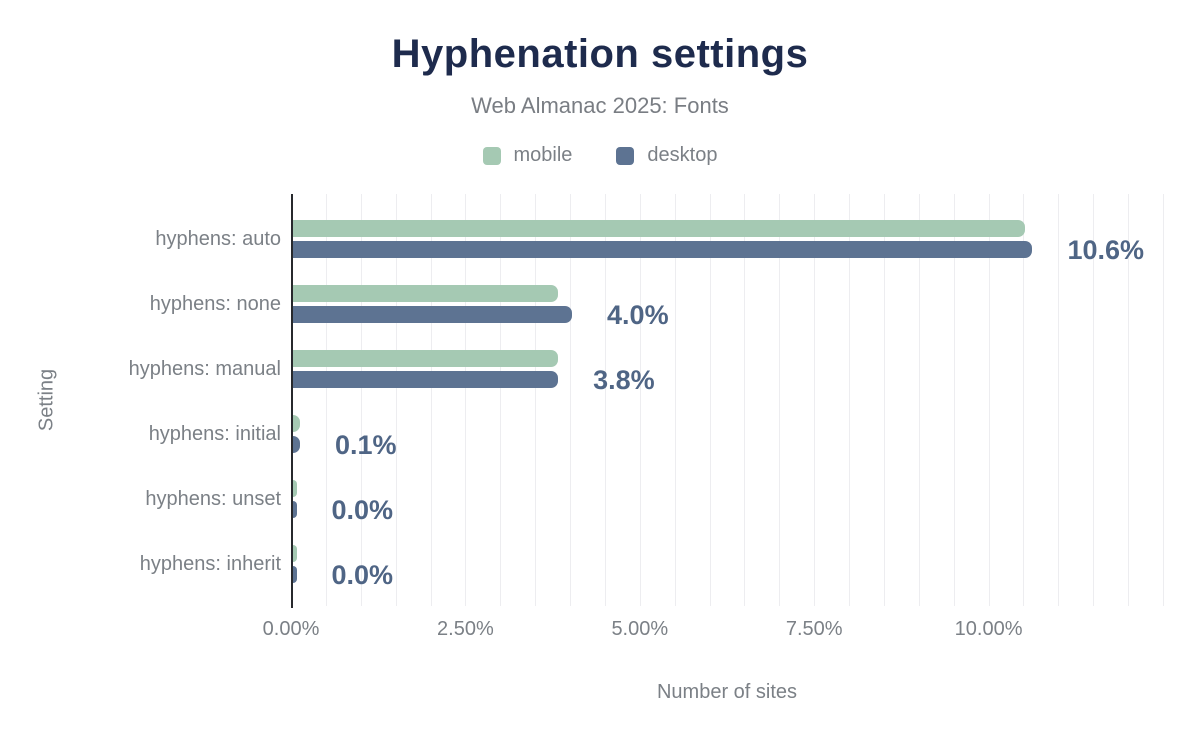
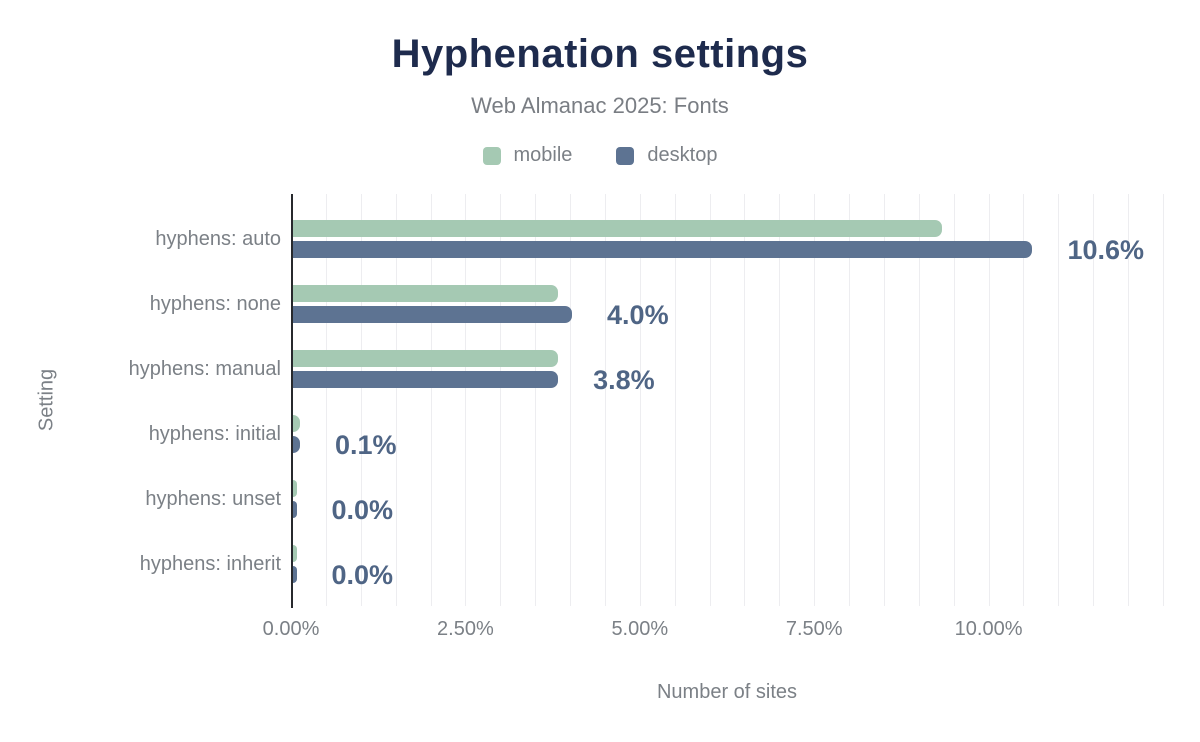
mobile/hyphens: auto: 10.5% -> 9.3%
